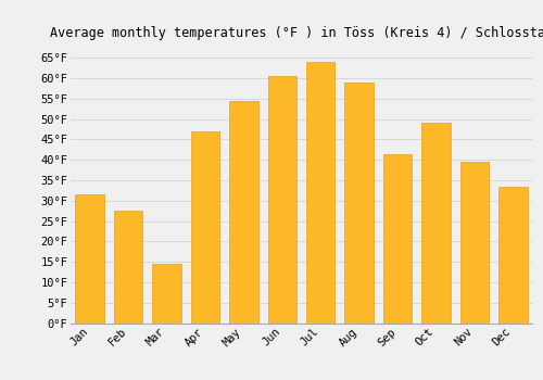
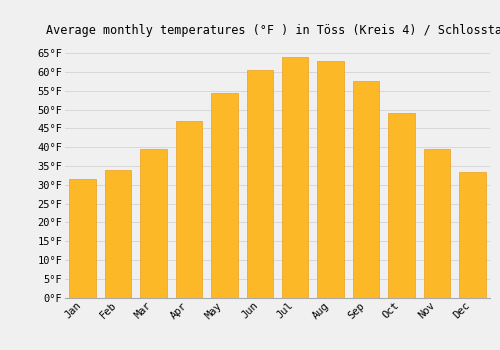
Feb: 27.5°F -> 34.0°F
Mar: 14.5°F -> 39.5°F
Aug: 59.0°F -> 63.0°F
Sep: 41.5°F -> 57.5°F
